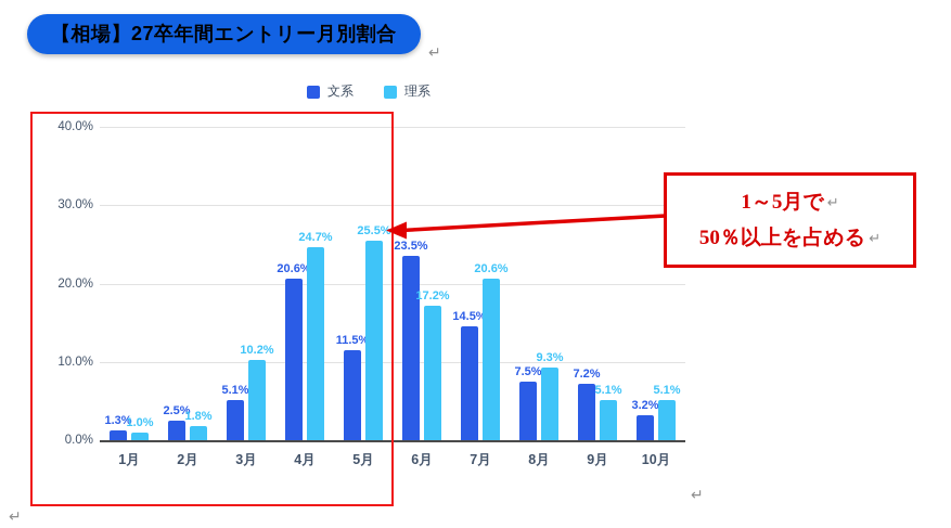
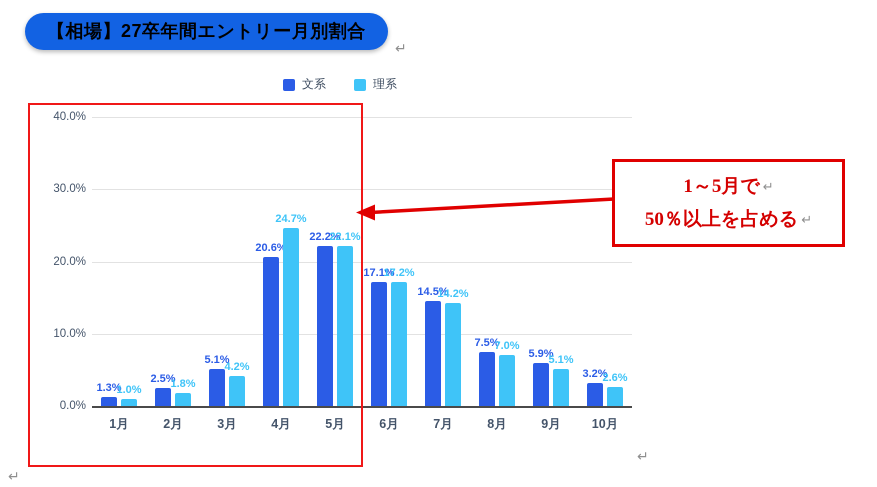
理系/3月: 10.2% -> 4.2%
文系/5月: 11.5% -> 22.2%
理系/5月: 25.5% -> 22.1%
文系/6月: 23.5% -> 17.1%
理系/7月: 20.6% -> 14.2%
理系/8月: 9.3% -> 7.0%
文系/9月: 7.2% -> 5.9%
理系/10月: 5.1% -> 2.6%
